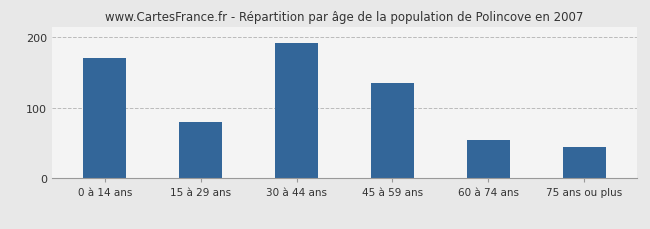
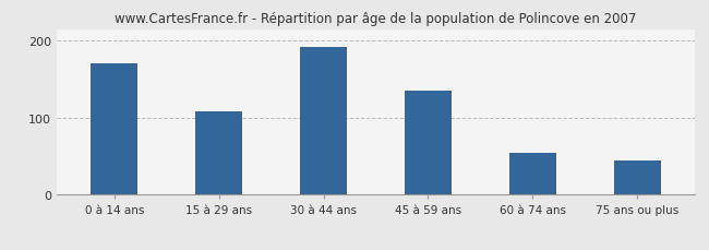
15 à 29 ans: 80 -> 108
